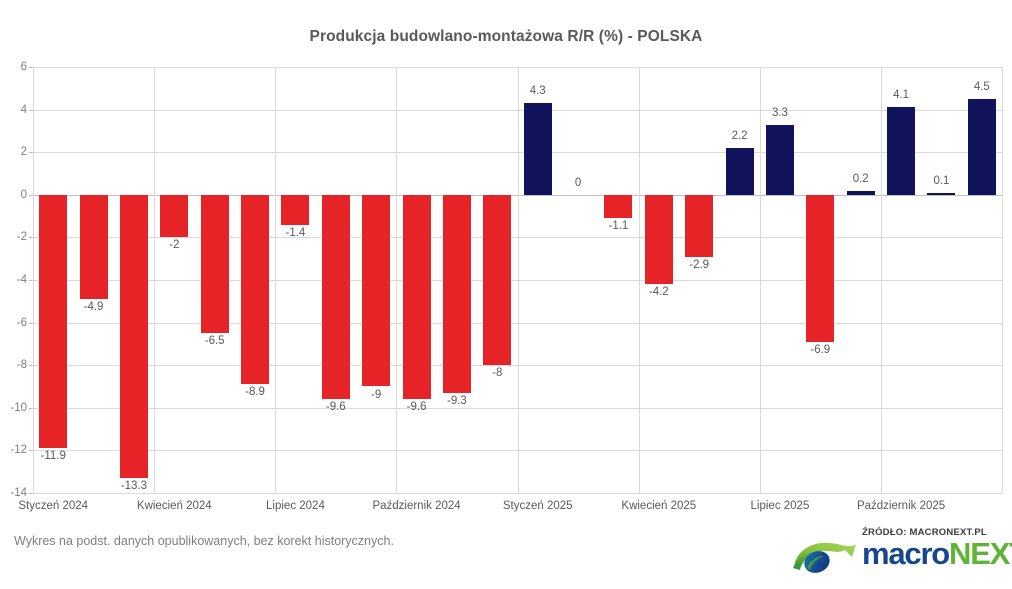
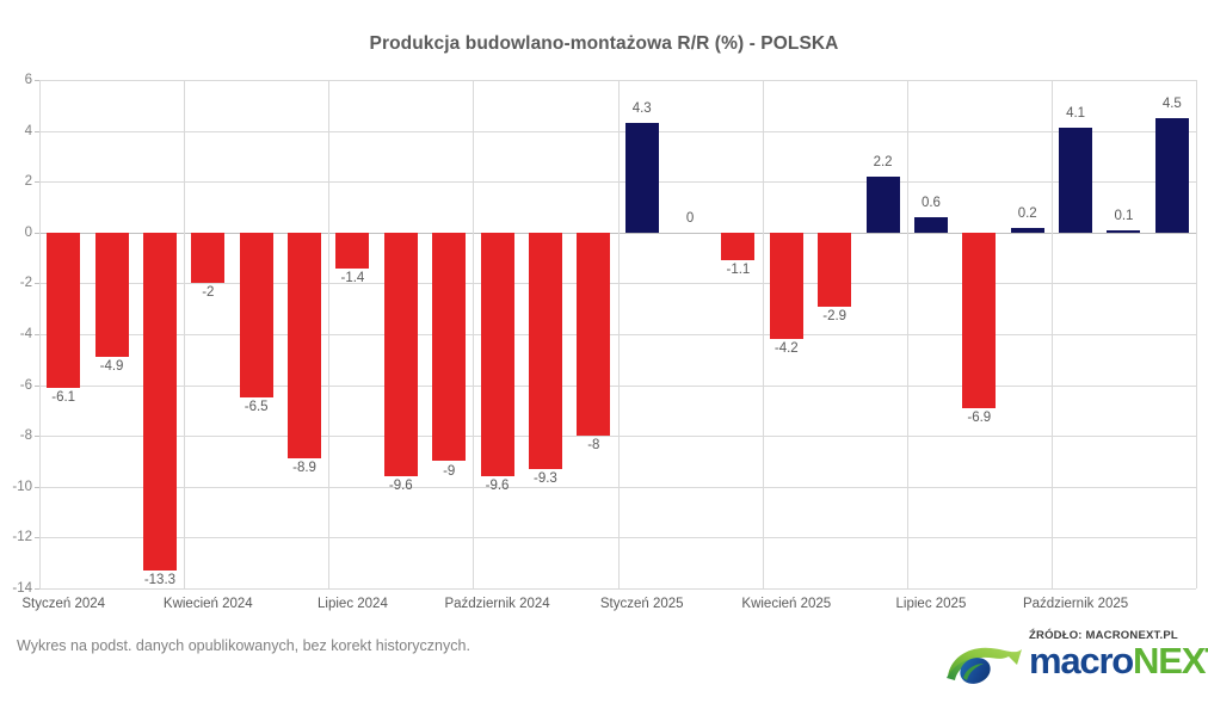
Styczeń 2024: -11.9 -> -6.1
Lipiec 2025: 3.3 -> 0.6
